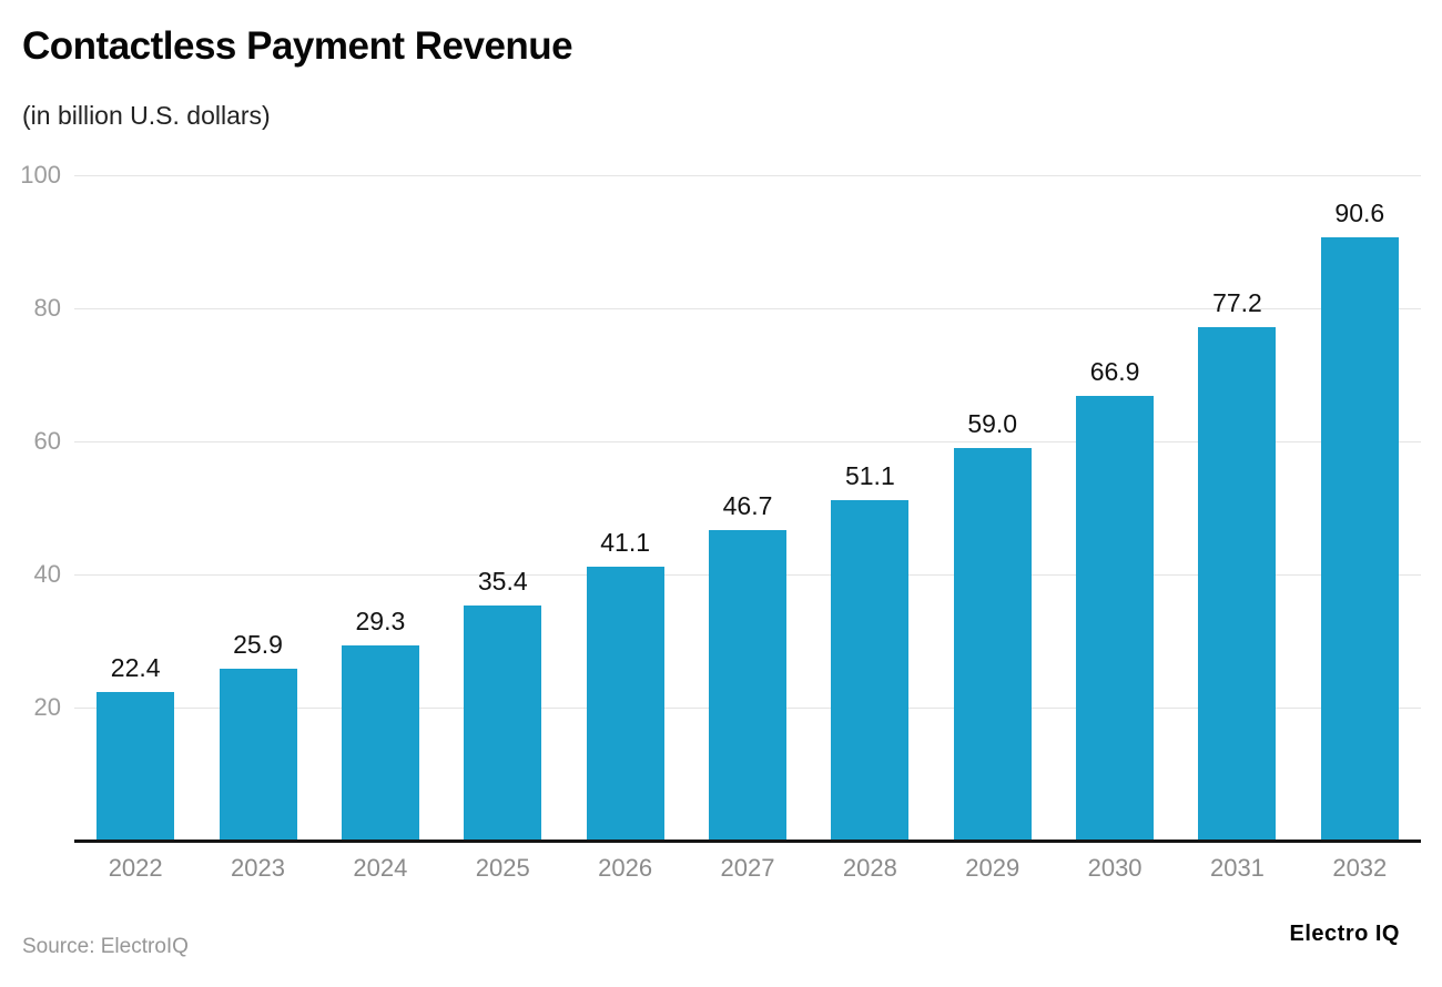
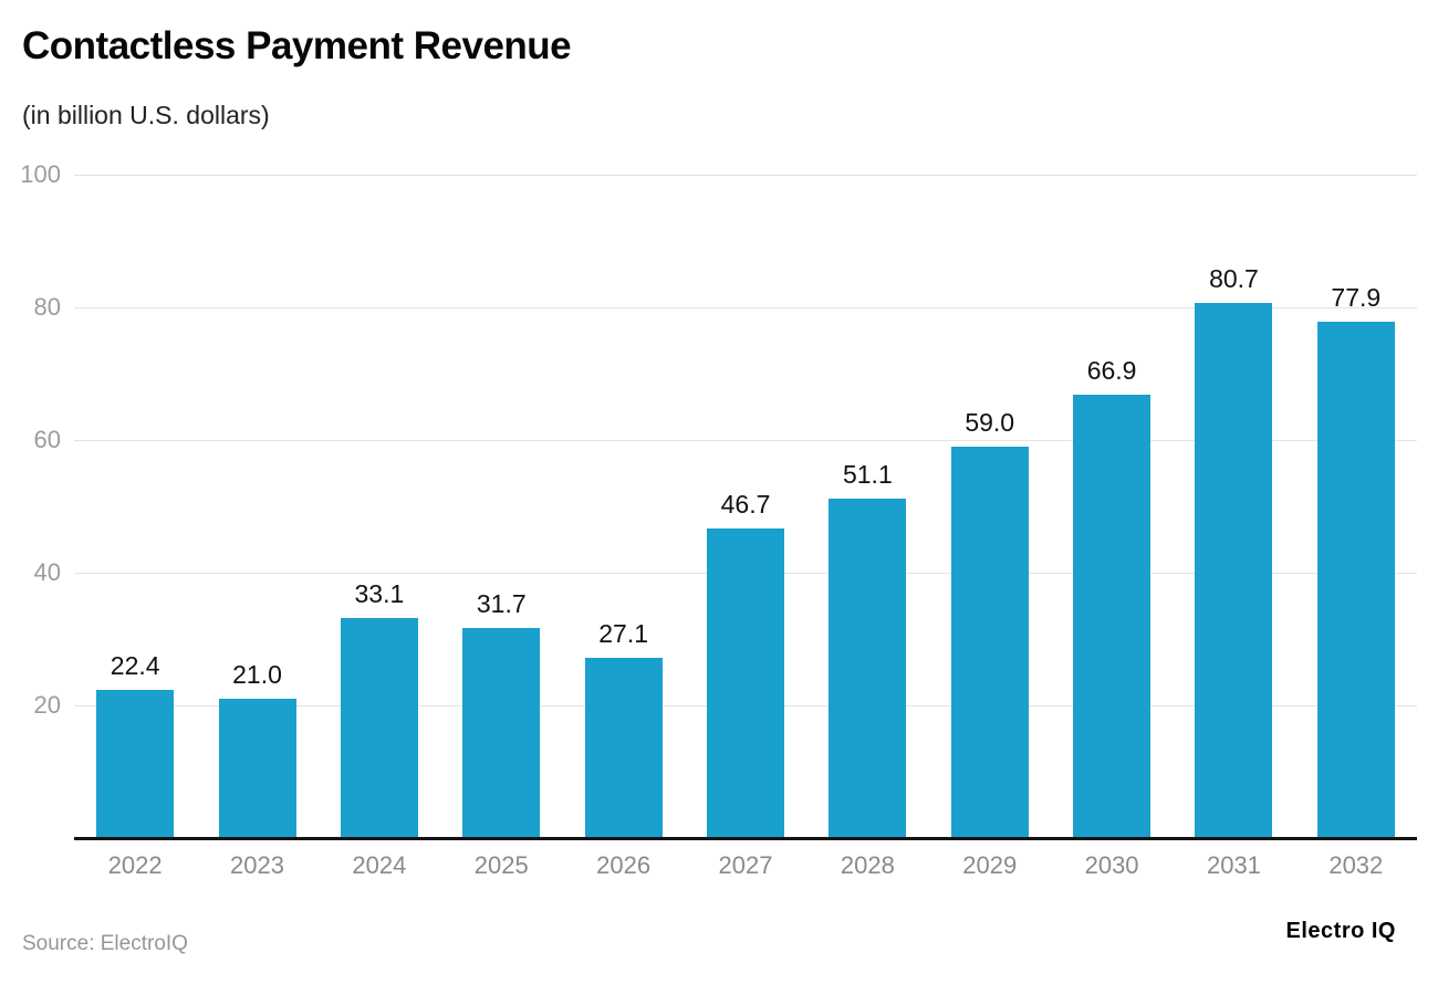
2023: 25.9 -> 21.0
2024: 29.3 -> 33.1
2025: 35.4 -> 31.7
2026: 41.1 -> 27.1
2031: 77.2 -> 80.7
2032: 90.6 -> 77.9
